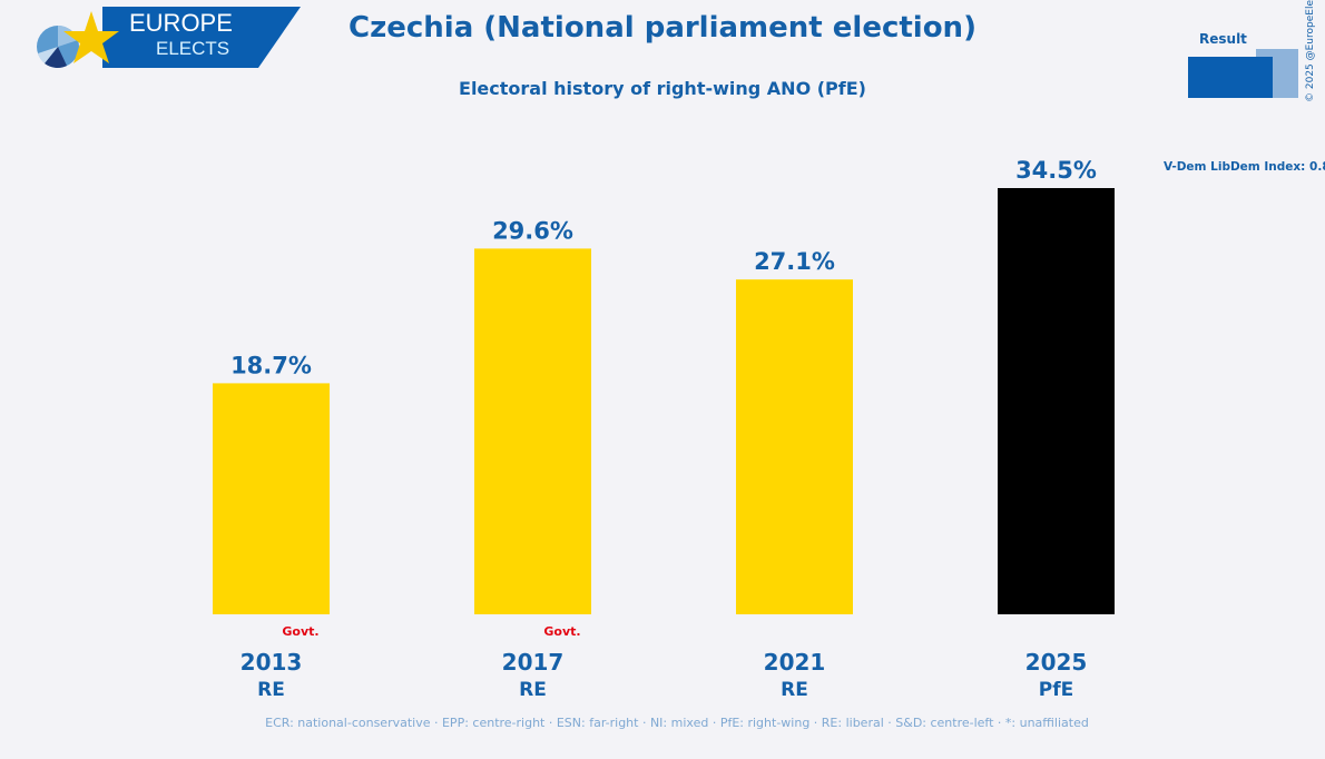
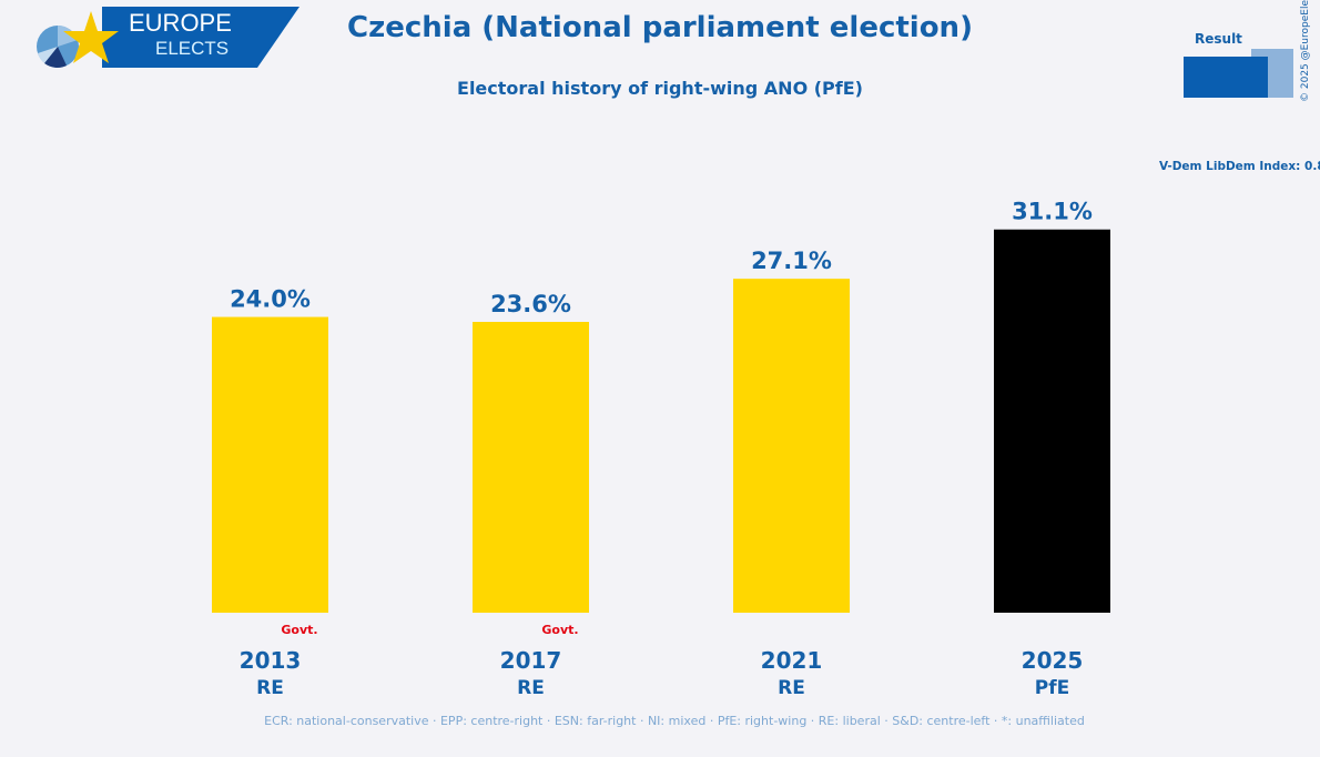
2013: 18.7% -> 24.0%
2017: 29.6% -> 23.6%
2025: 34.5% -> 31.1%
